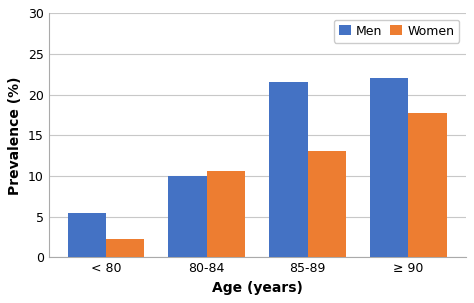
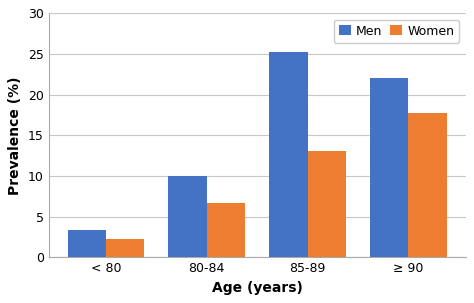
Men/< 80: 5.4 -> 3.3
Women/80-84: 10.6 -> 6.7
Men/85-89: 21.6 -> 25.2
